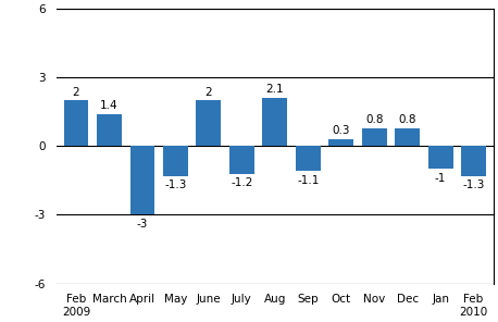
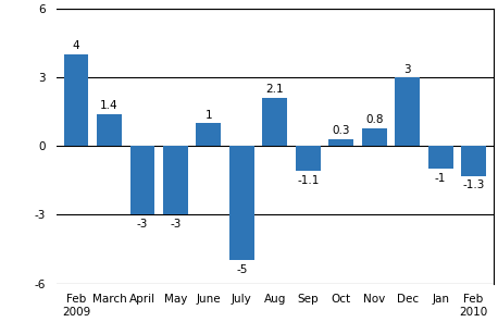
Feb 2009: 2 -> 4
May: -1.3 -> -3
June: 2 -> 1
July: -1.2 -> -5
Dec: 0.8 -> 3
